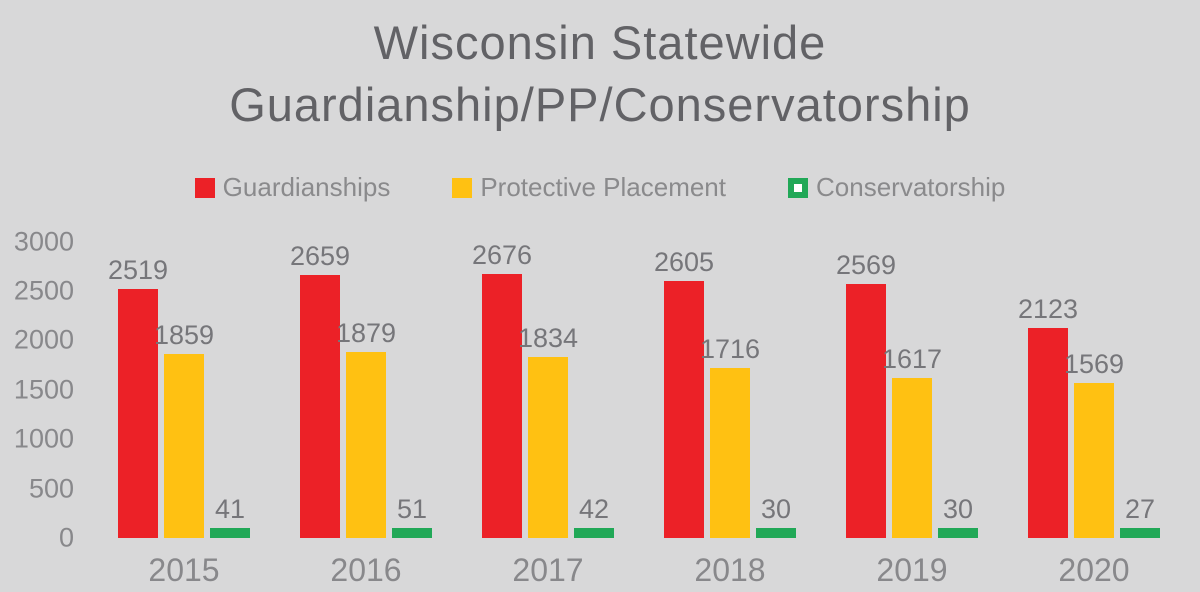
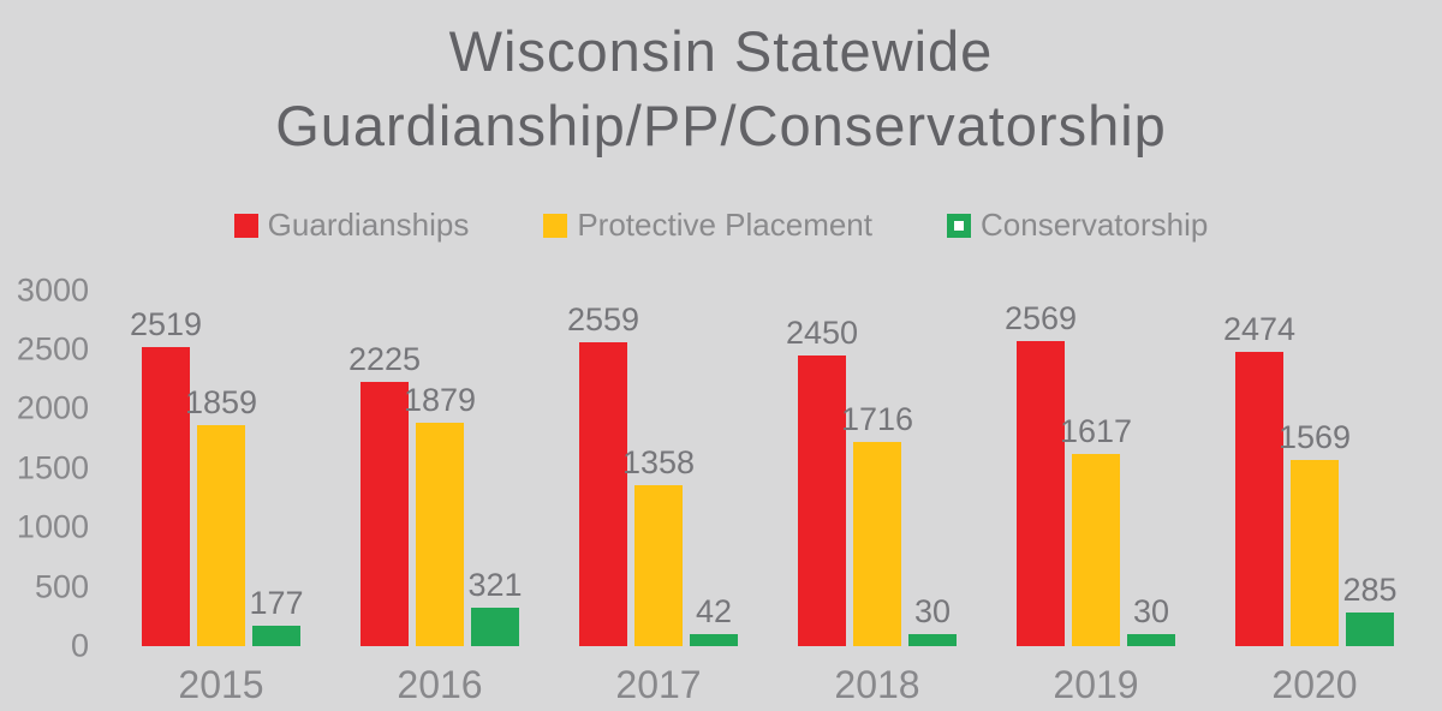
Conservatorship/2015: 41 -> 177
Guardianships/2016: 2659 -> 2225
Conservatorship/2016: 51 -> 321
Guardianships/2017: 2676 -> 2559
Protective Placement/2017: 1834 -> 1358
Guardianships/2018: 2605 -> 2450
Guardianships/2020: 2123 -> 2474
Conservatorship/2020: 27 -> 285
